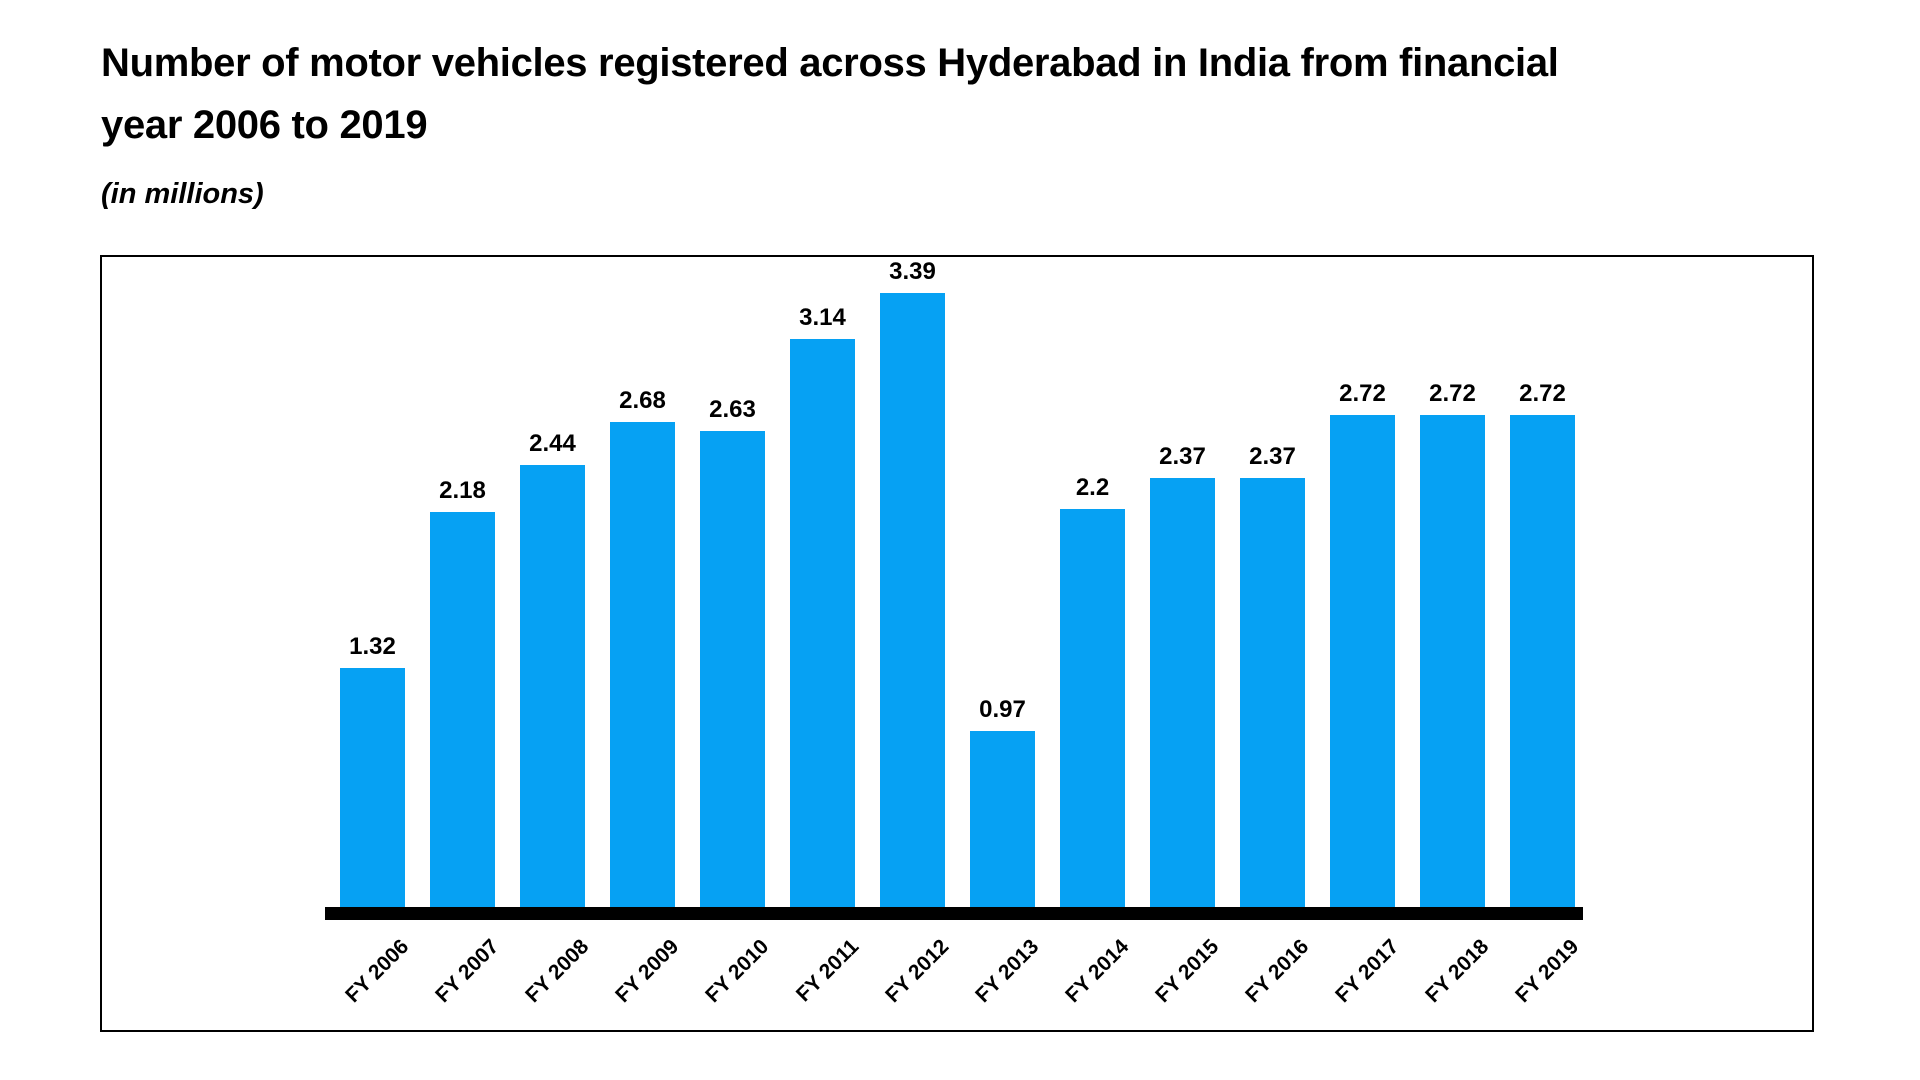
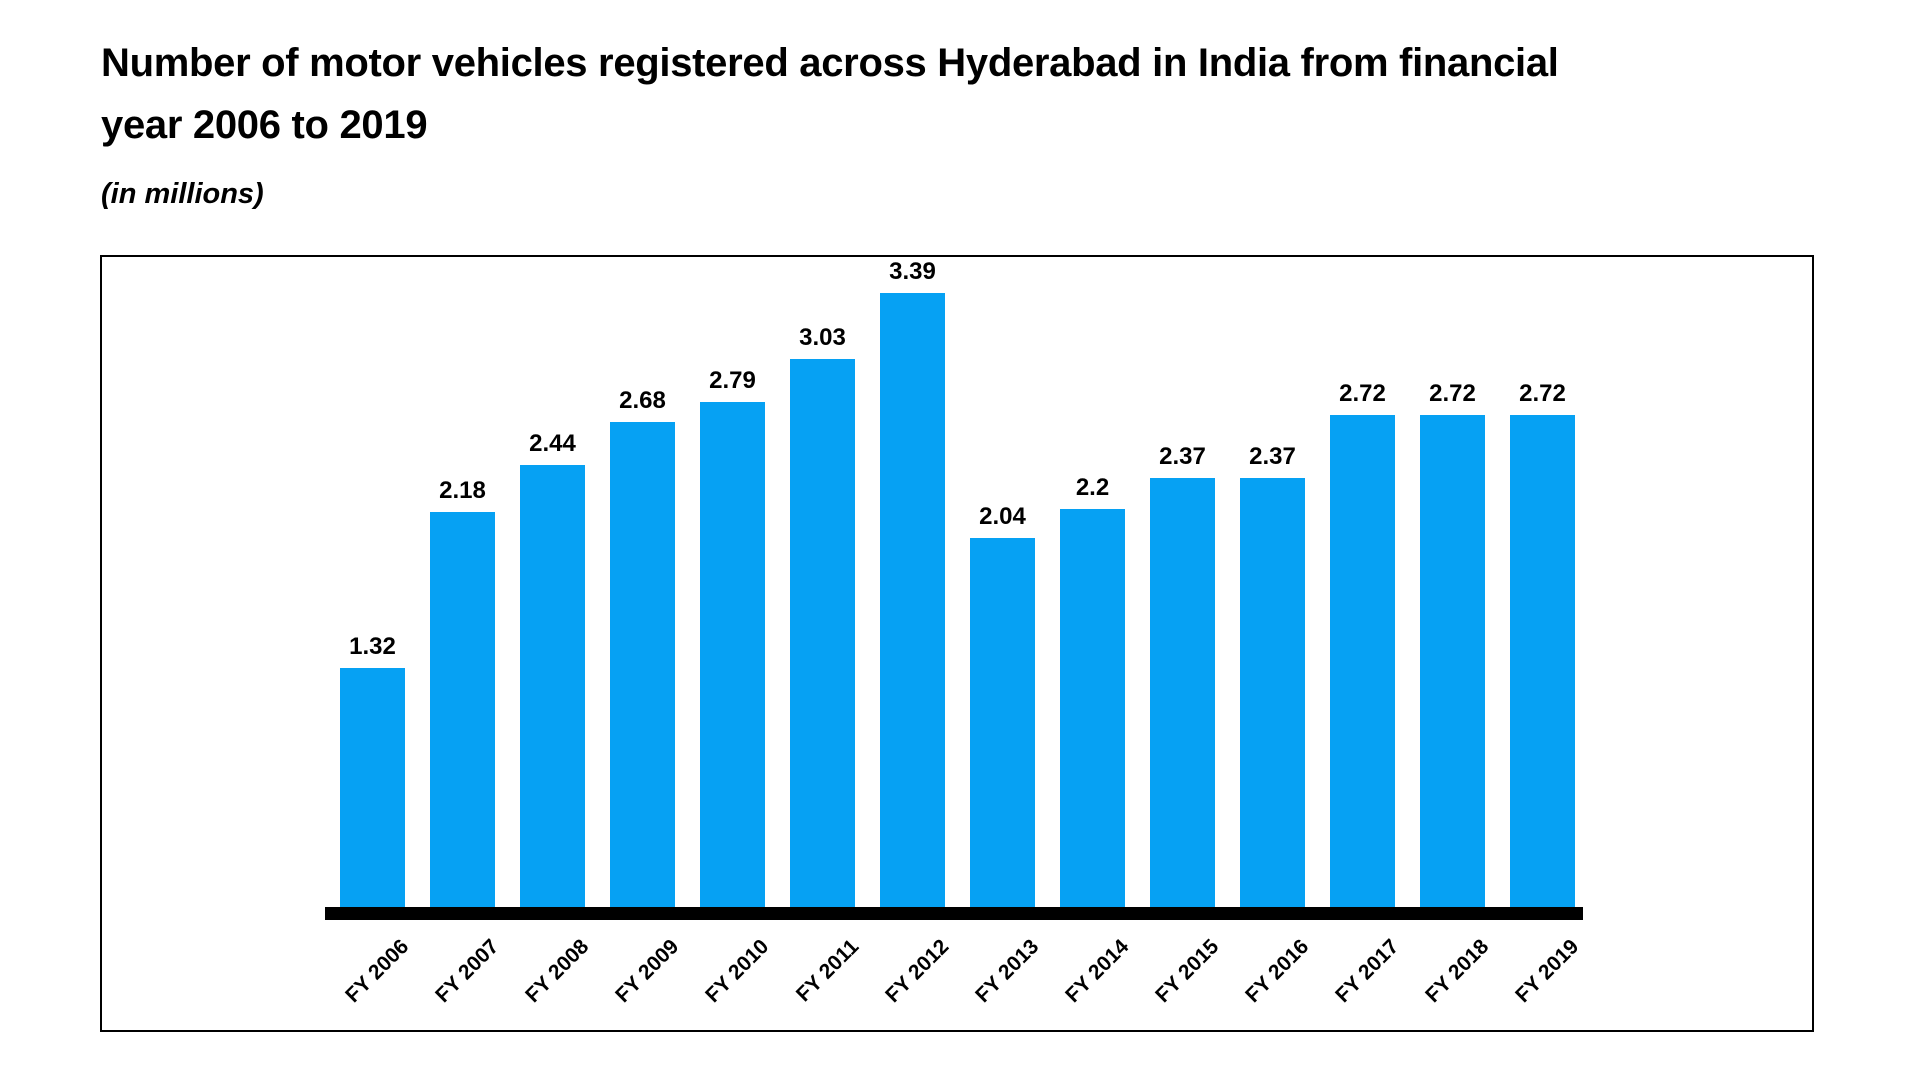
FY 2010: 2.63 -> 2.79
FY 2011: 3.14 -> 3.03
FY 2013: 0.97 -> 2.04
